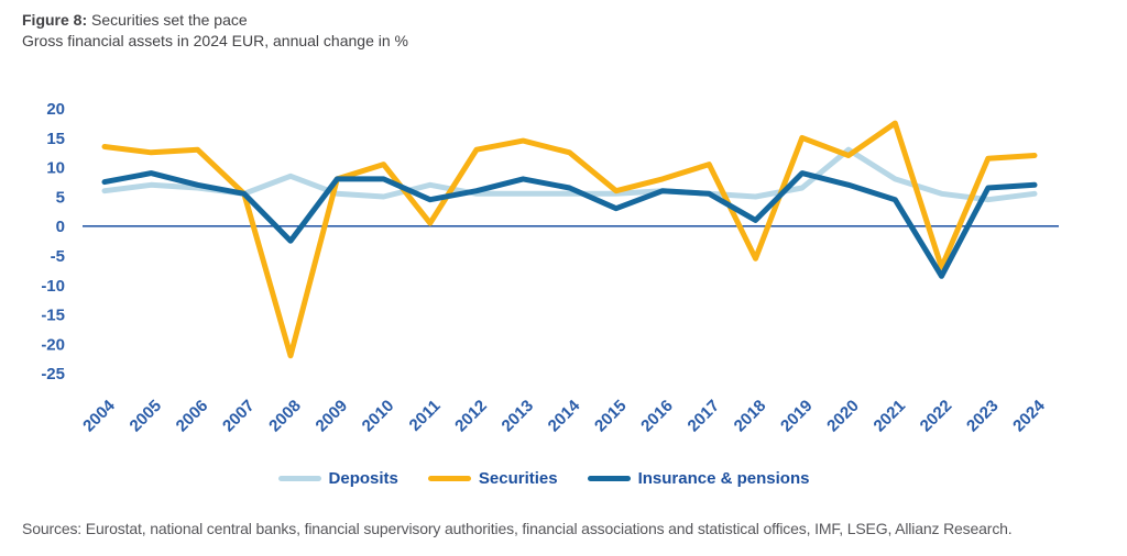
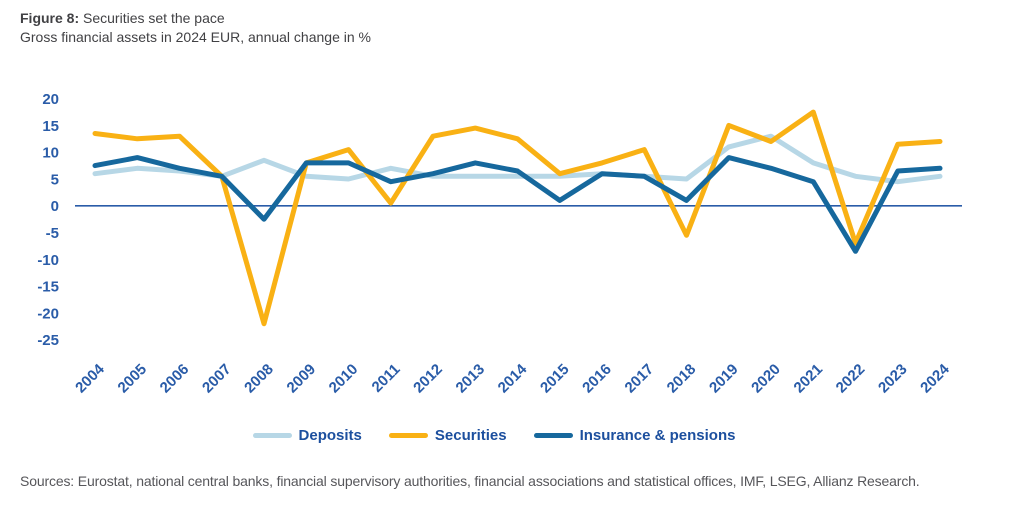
Insurance & pensions/2015: 3 -> 1
Deposits/2019: 6 -> 11
